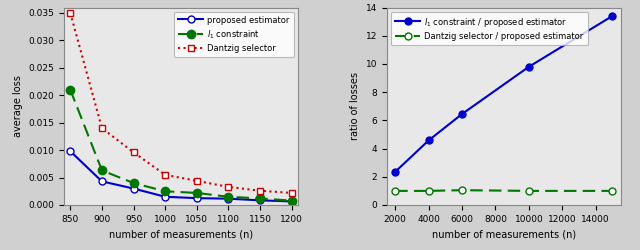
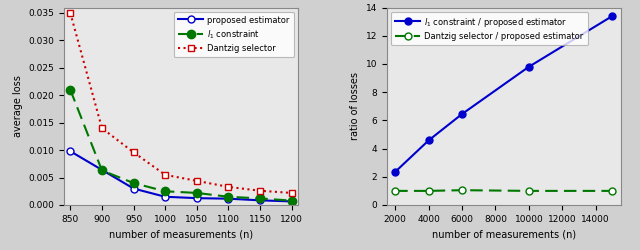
proposed estimator/900: 0.0043 -> 0.0064
